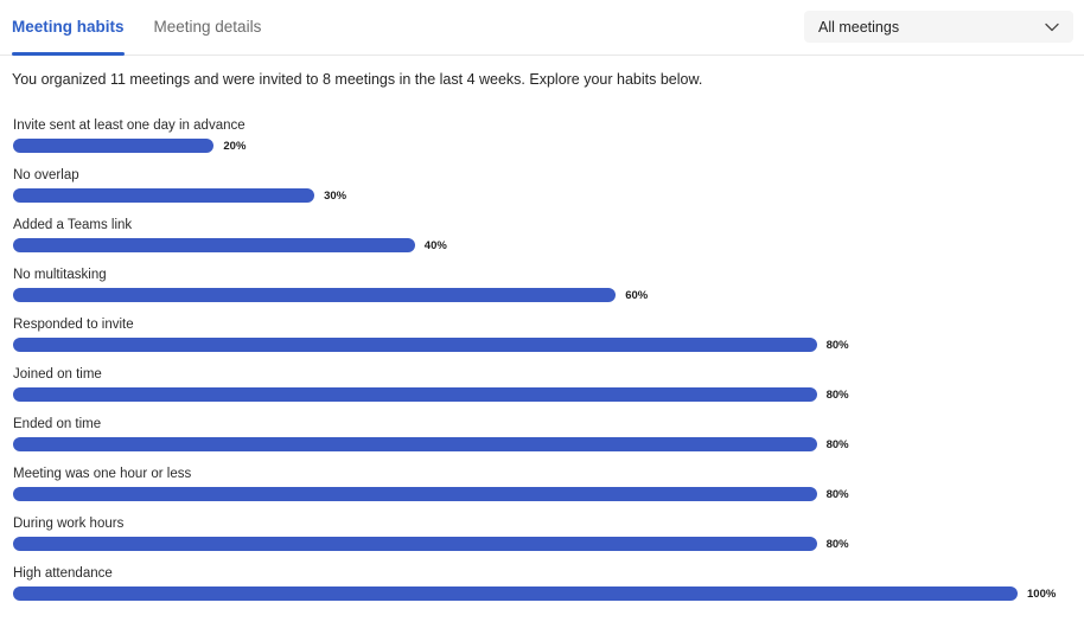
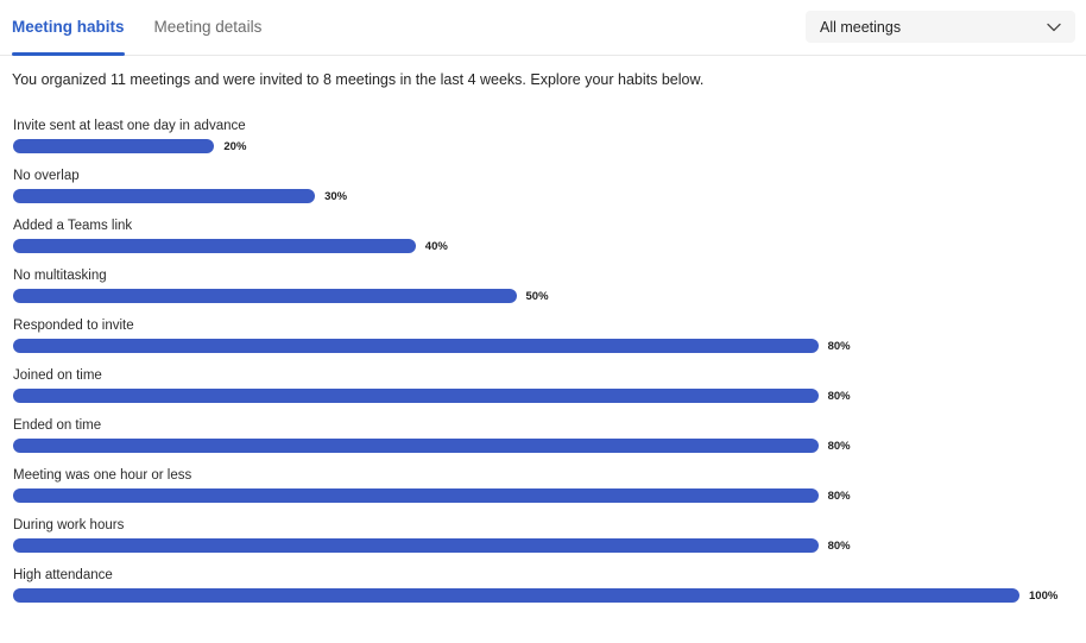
No multitasking: 60% -> 50%
